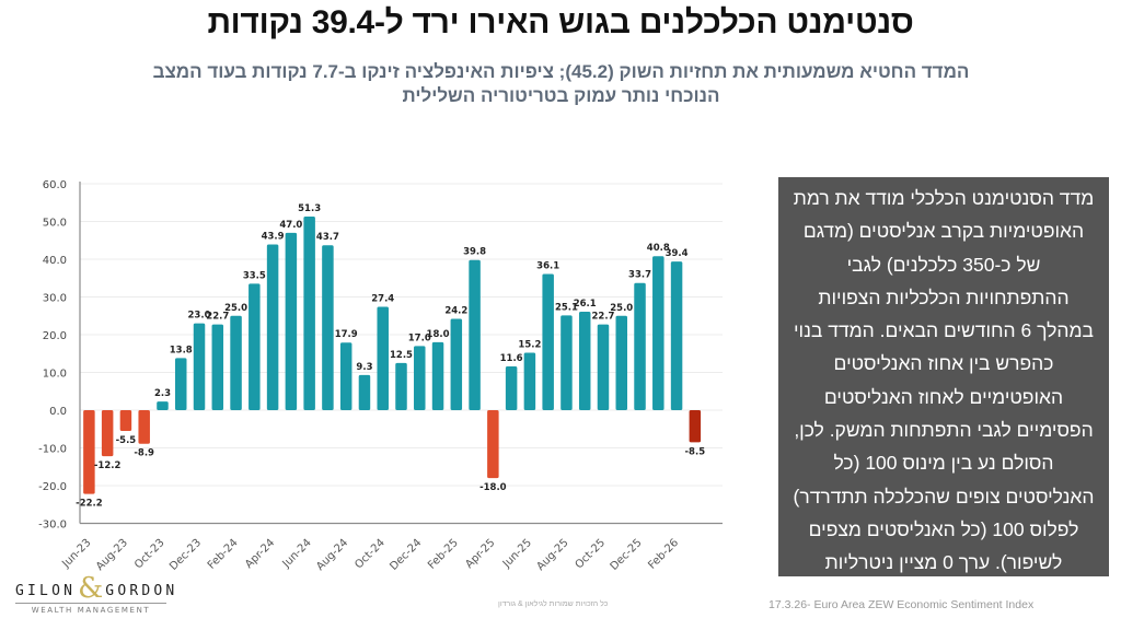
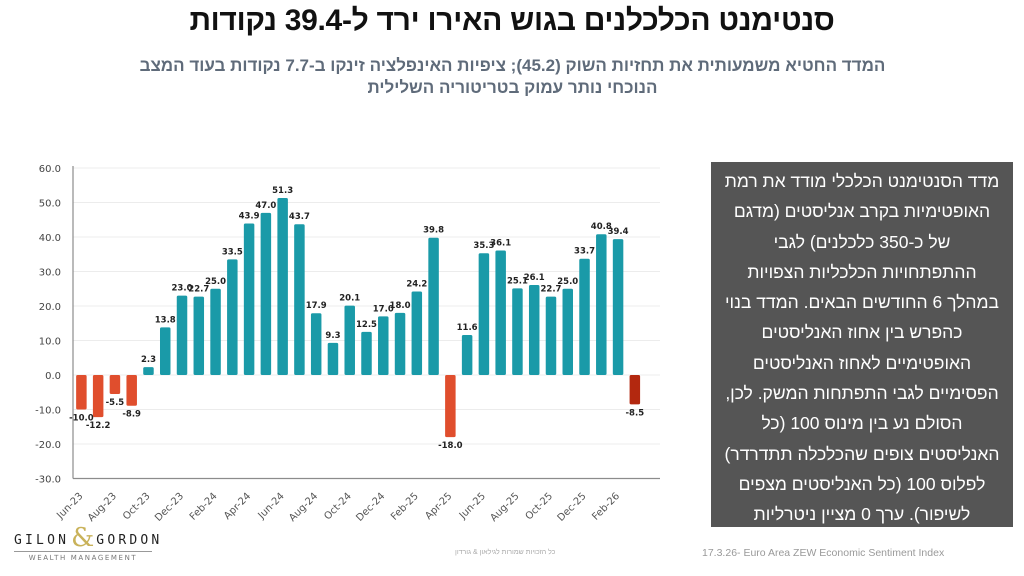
Jun-23: -22.2 -> -10.0
Oct-24: 27.4 -> 20.1
Jun-25: 15.2 -> 35.3
